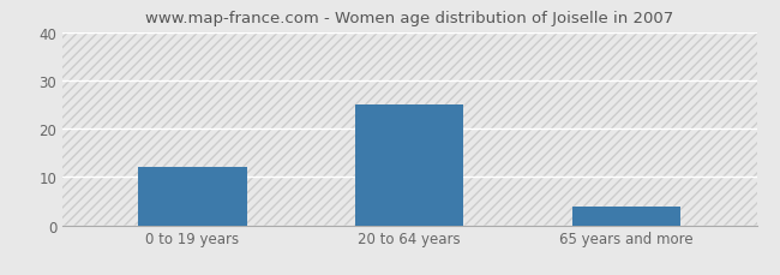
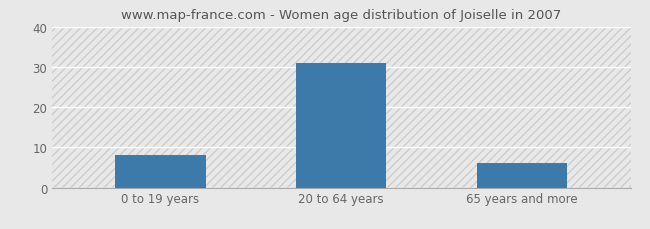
0 to 19 years: 12 -> 8
20 to 64 years: 25 -> 31
65 years and more: 4 -> 6
